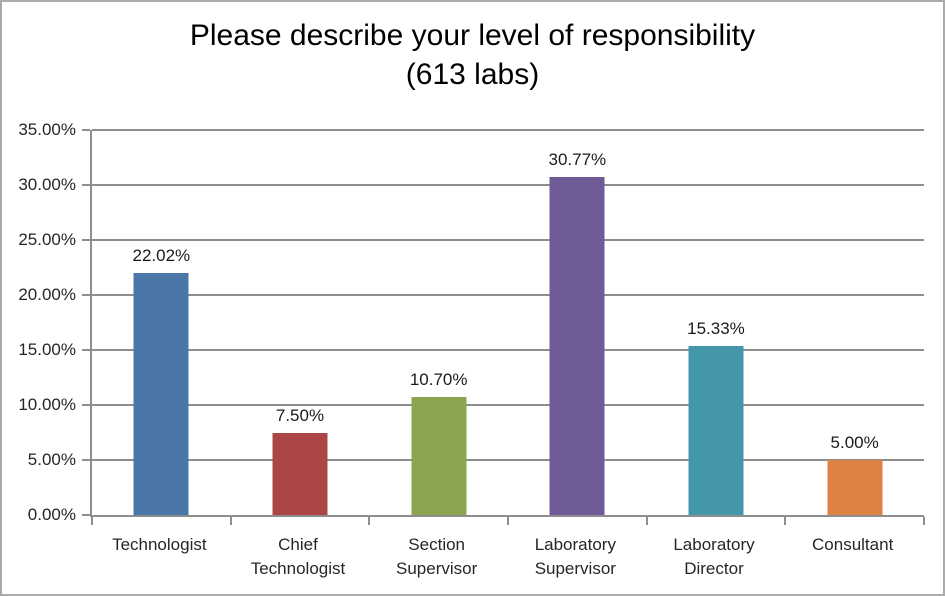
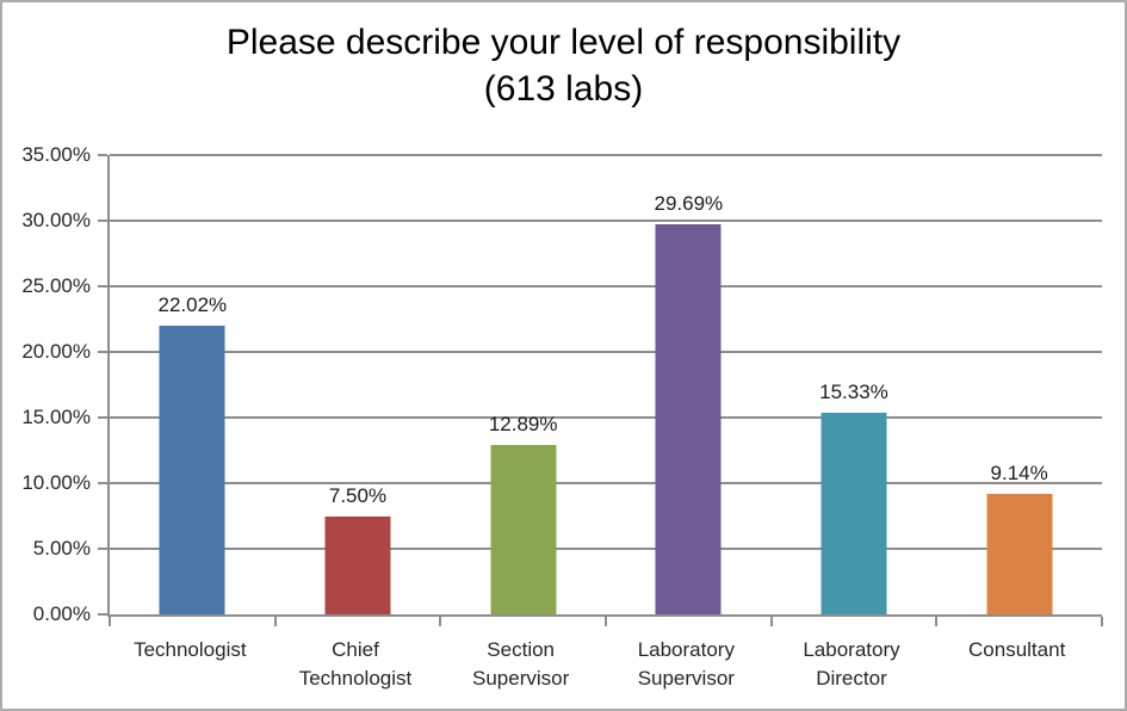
Section Supervisor: 10.70% -> 12.89%
Laboratory Supervisor: 30.77% -> 29.69%
Consultant: 5.00% -> 9.14%
